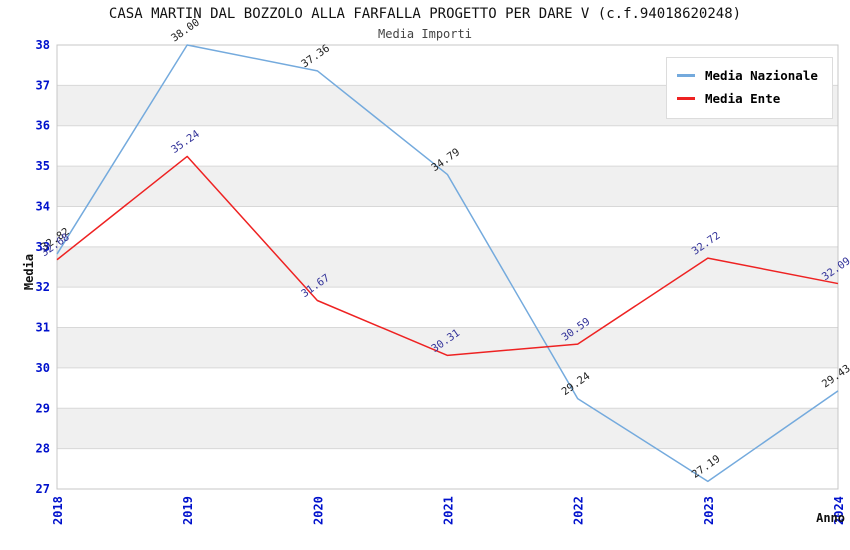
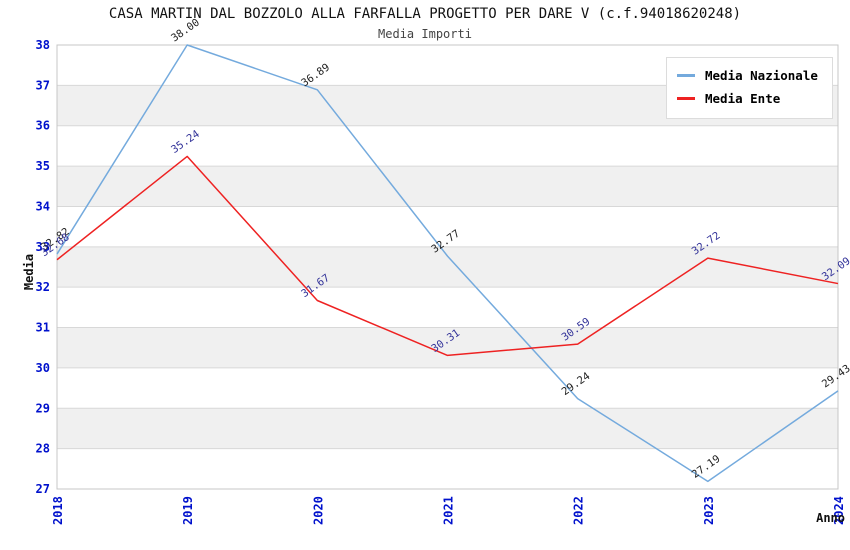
Media Nazionale/2020: 37.36 -> 36.89
Media Nazionale/2021: 34.79 -> 32.77
